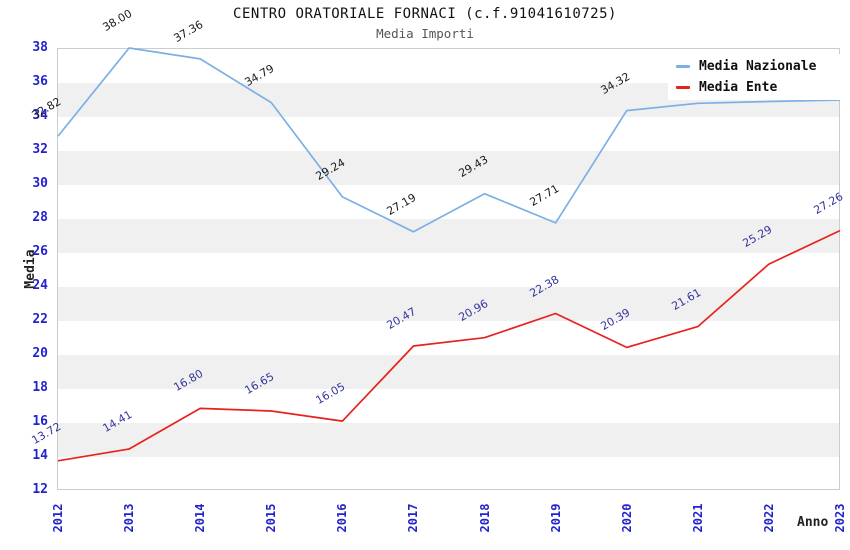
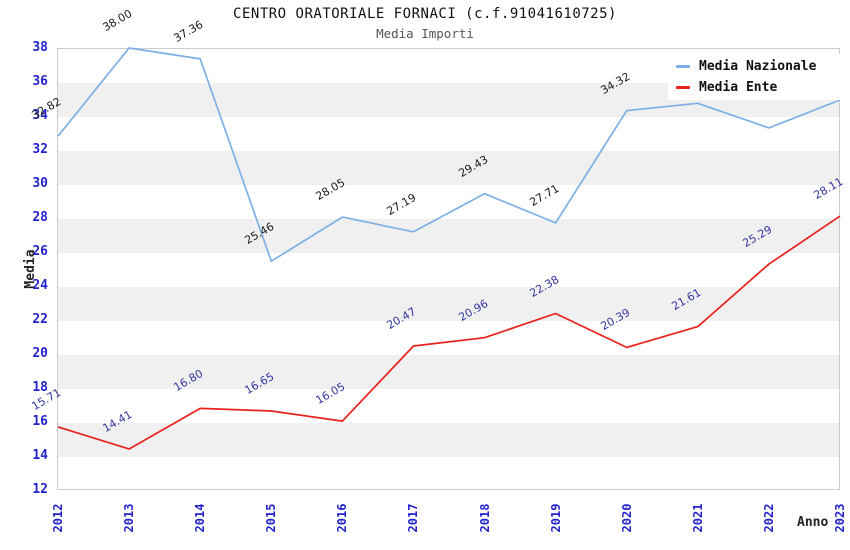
Media Ente/2012: 13.72 -> 15.71
Media Nazionale/2015: 34.79 -> 25.46
Media Nazionale/2016: 29.24 -> 28.05
Media Nazionale/2022: 34.9 -> 33.3
Media Ente/2023: 27.26 -> 28.11
